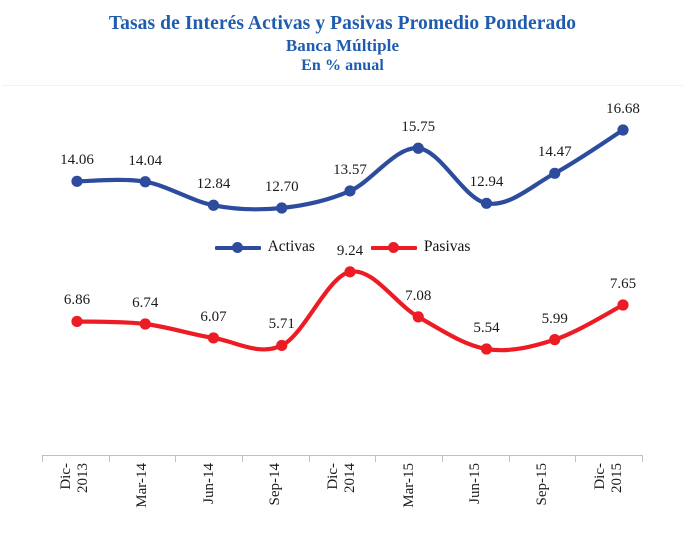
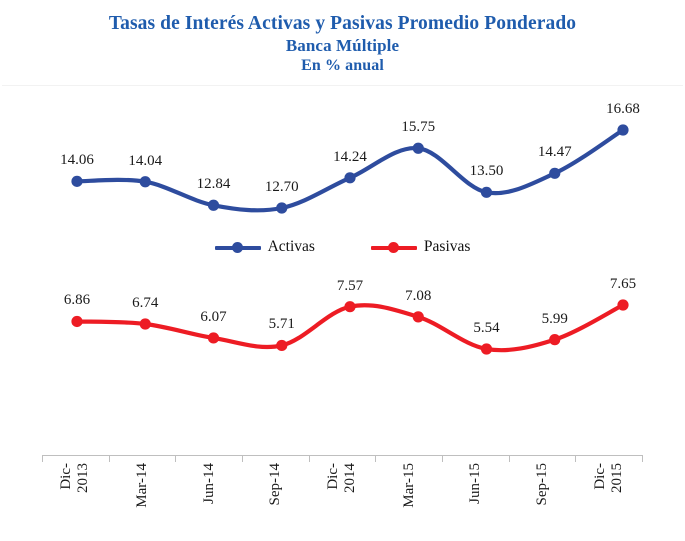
Activas/Dic-2014: 13.57 -> 14.24
Pasivas/Dic-2014: 9.24 -> 7.57
Activas/Jun-15: 12.94 -> 13.50
